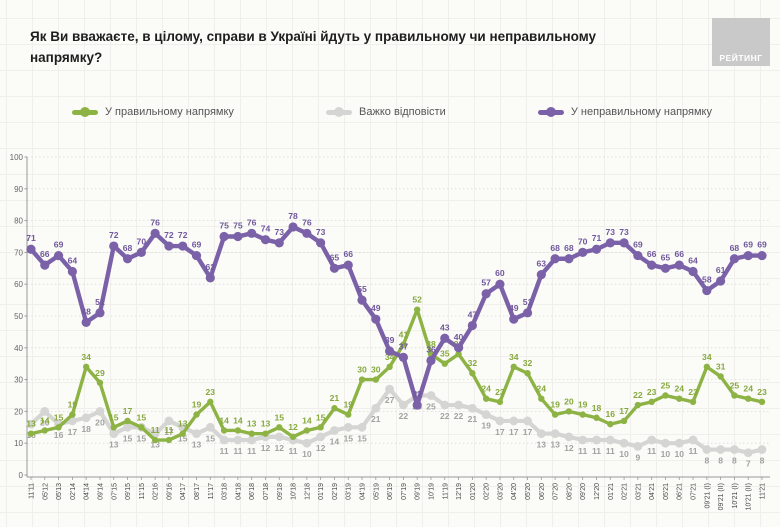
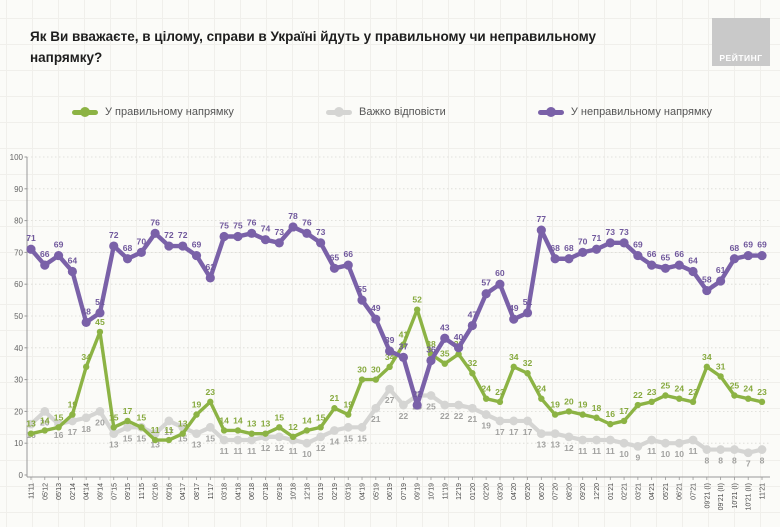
У правильному напрямку/09'14: 29 -> 45
У неправильному напрямку/06'20: 63 -> 77
